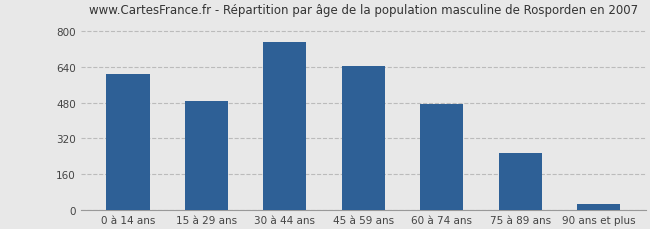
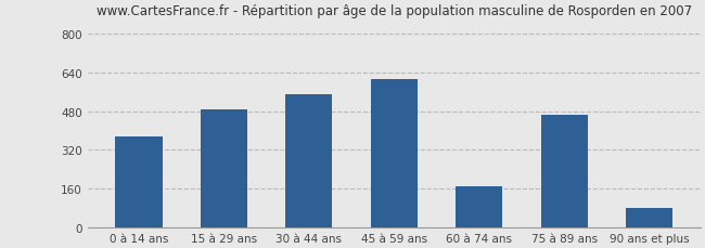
0 à 14 ans: 610 -> 375
30 à 44 ans: 750 -> 550
45 à 59 ans: 645 -> 615
60 à 74 ans: 475 -> 170
75 à 89 ans: 255 -> 465
90 ans et plus: 28 -> 80
